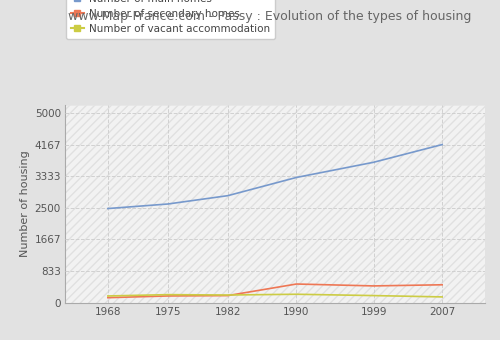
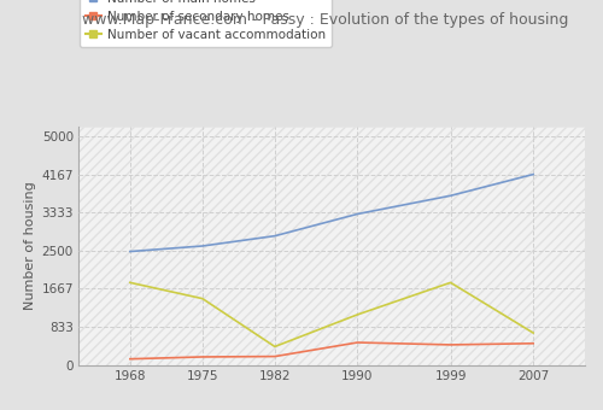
Number of vacant accommodation/1968: 180 -> 1800
Number of vacant accommodation/1975: 210 -> 1450
Number of vacant accommodation/1982: 200 -> 400
Number of vacant accommodation/1990: 220 -> 1100
Number of vacant accommodation/1999: 180 -> 1800
Number of vacant accommodation/2007: 150 -> 700
